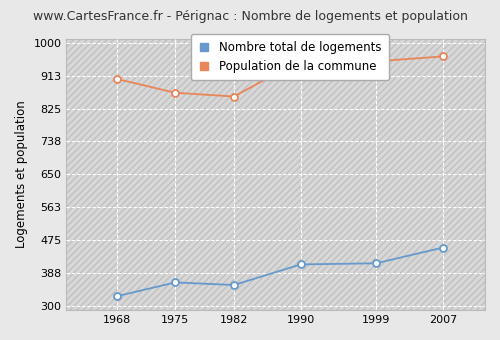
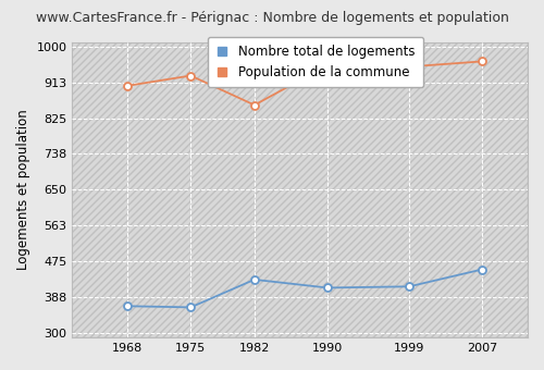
Nombre total de logements/1968: 325 -> 365
Population de la commune/1975: 868 -> 930
Nombre total de logements/1982: 355 -> 430
